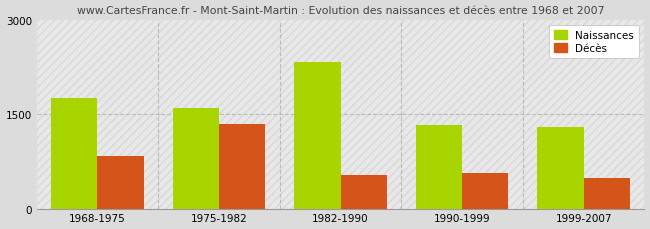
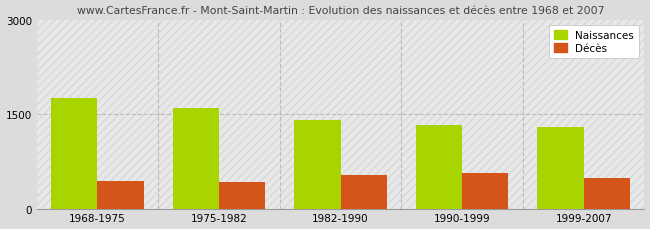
Décès/1968-1975: 840 -> 430
Décès/1975-1982: 1340 -> 420
Naissances/1982-1990: 2320 -> 1400
